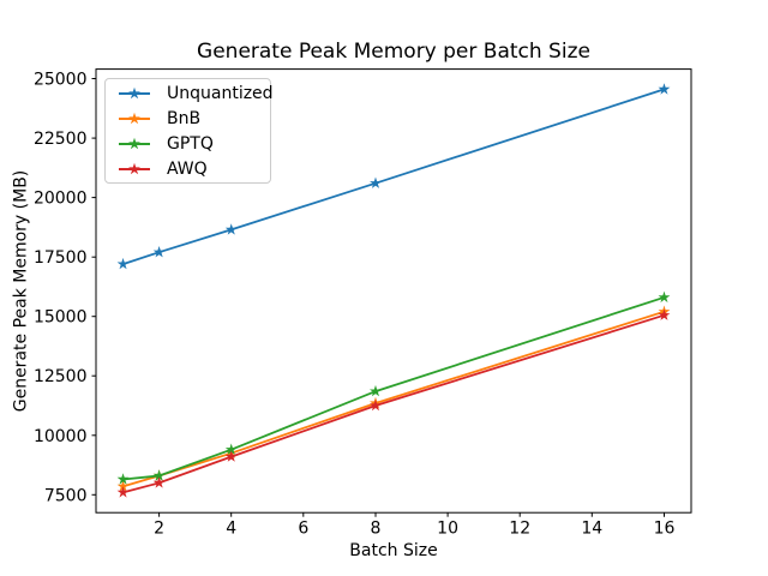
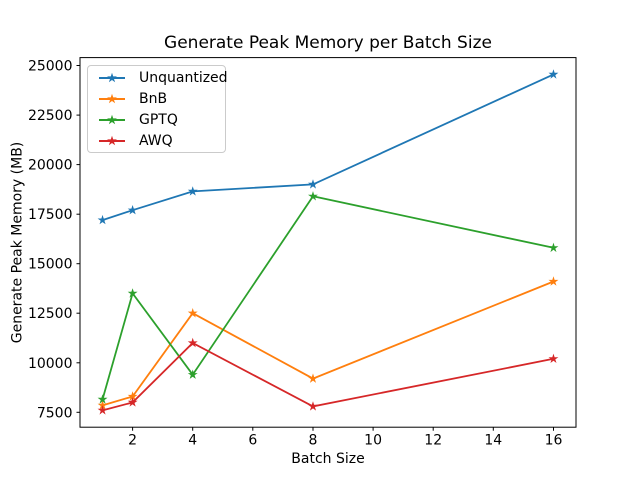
GPTQ/2: 8300 -> 13500
BnB/4: 9200 -> 12500
AWQ/4: 9100 -> 11000
Unquantized/8: 20600 -> 19000
BnB/8: 11400 -> 9200
GPTQ/8: 11800 -> 18400
AWQ/8: 11200 -> 7800
BnB/16: 15200 -> 14100
AWQ/16: 15000 -> 10200
